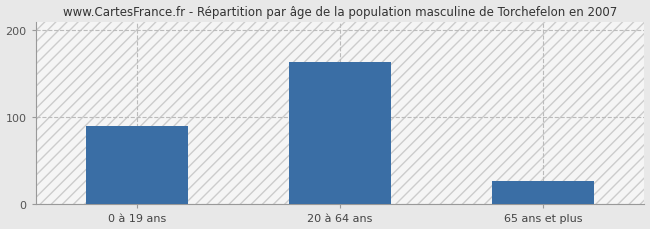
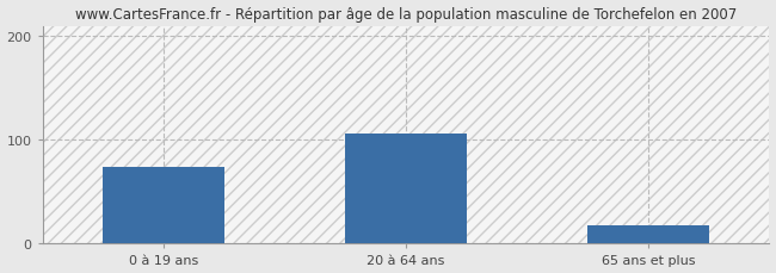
0 à 19 ans: 90 -> 74
20 à 64 ans: 163 -> 106
65 ans et plus: 27 -> 18
